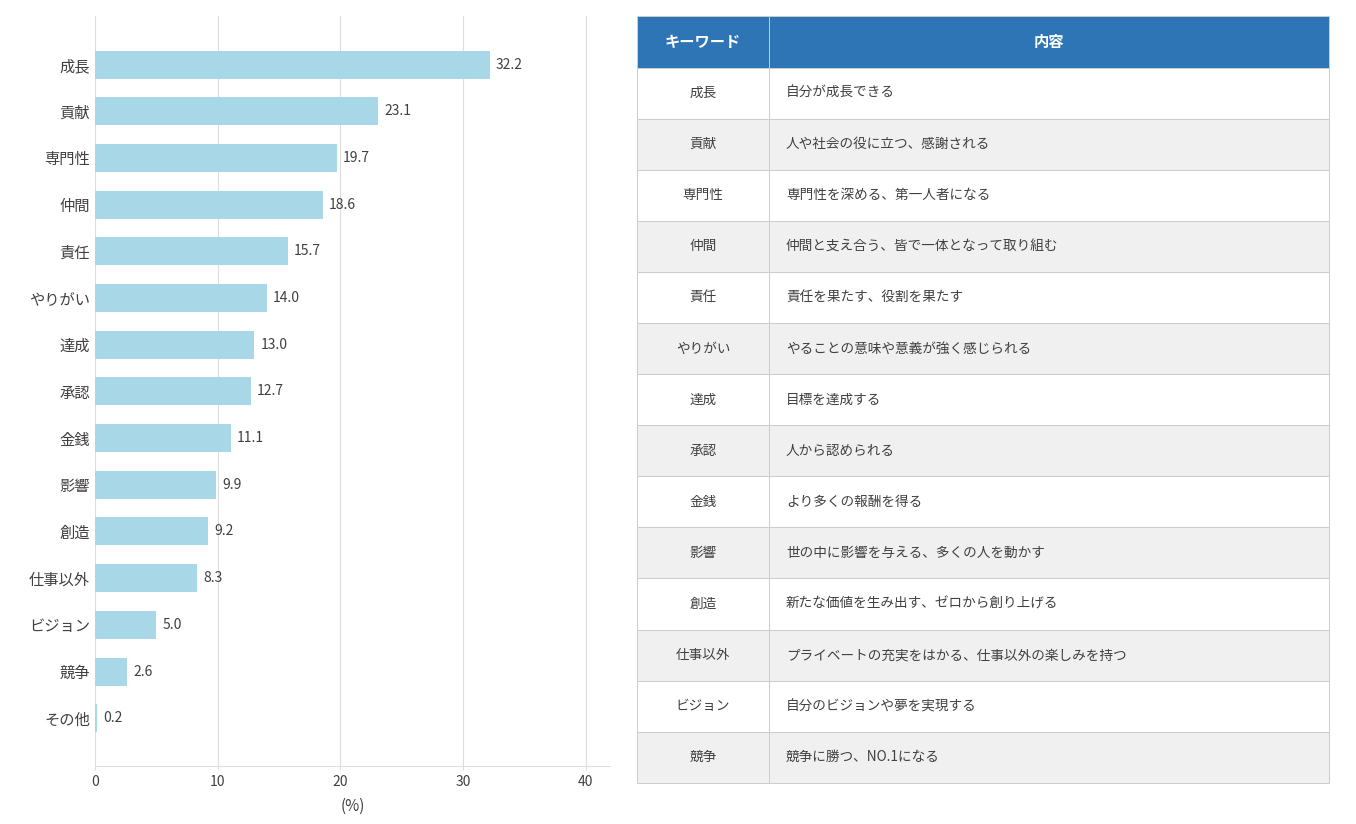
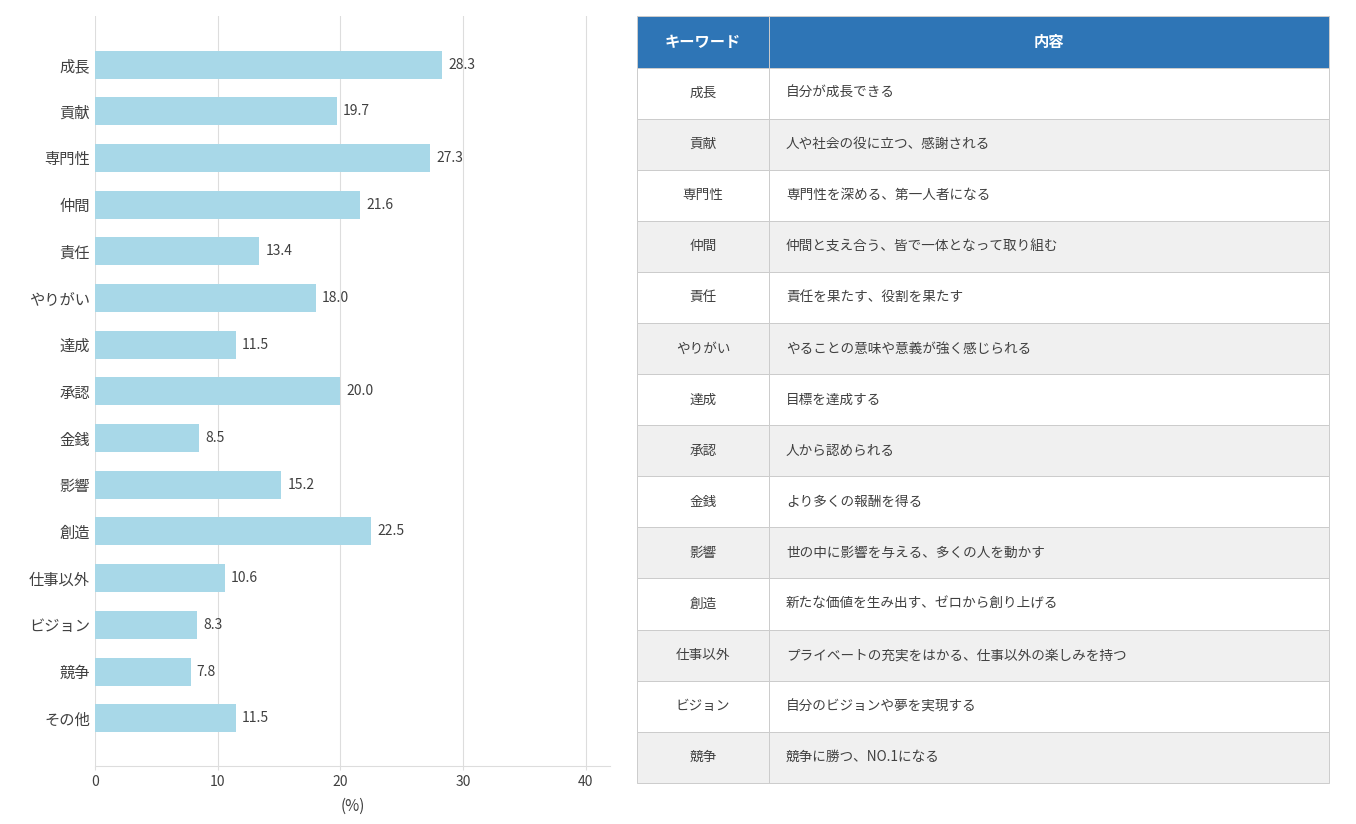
成長: 32.2 -> 28.3
貢献: 23.1 -> 19.7
専門性: 19.7 -> 27.3
仲間: 18.6 -> 21.6
責任: 15.7 -> 13.4
やりがい: 14.0 -> 18.0
達成: 13.0 -> 11.5
承認: 12.7 -> 20.0
金銭: 11.1 -> 8.5
影響: 9.9 -> 15.2
創造: 9.2 -> 22.5
仕事以外: 8.3 -> 10.6
ビジョン: 5.0 -> 8.3
競争: 2.6 -> 7.8
その他: 0.2 -> 11.5
